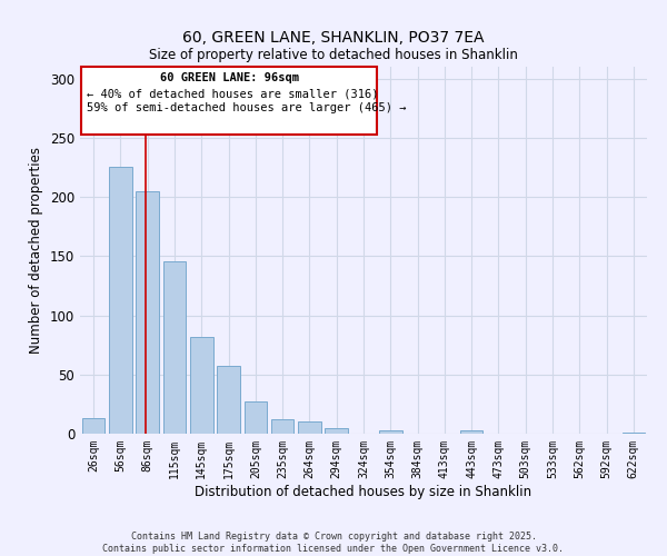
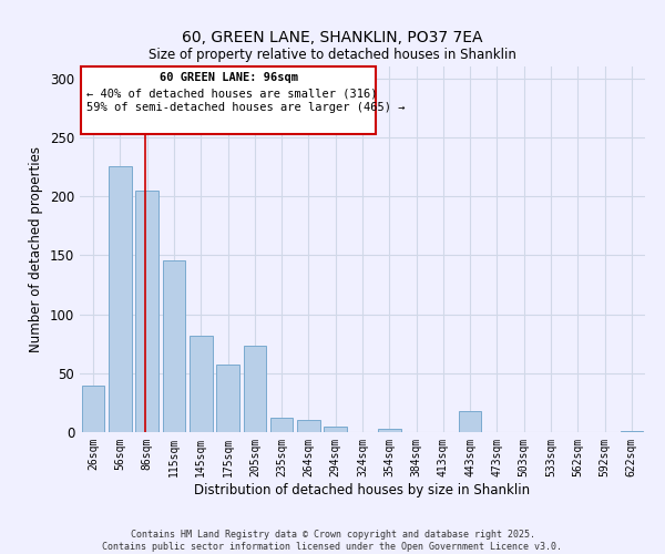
26sqm: 13 -> 39
205sqm: 27 -> 73
443sqm: 3 -> 18
